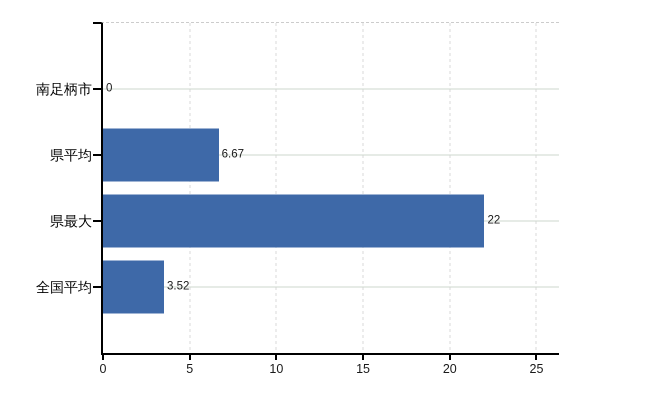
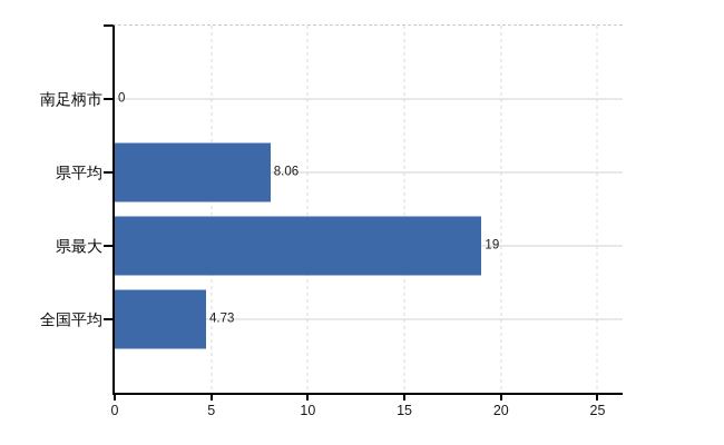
県平均: 6.67 -> 8.06
県最大: 22 -> 19
全国平均: 3.52 -> 4.73
